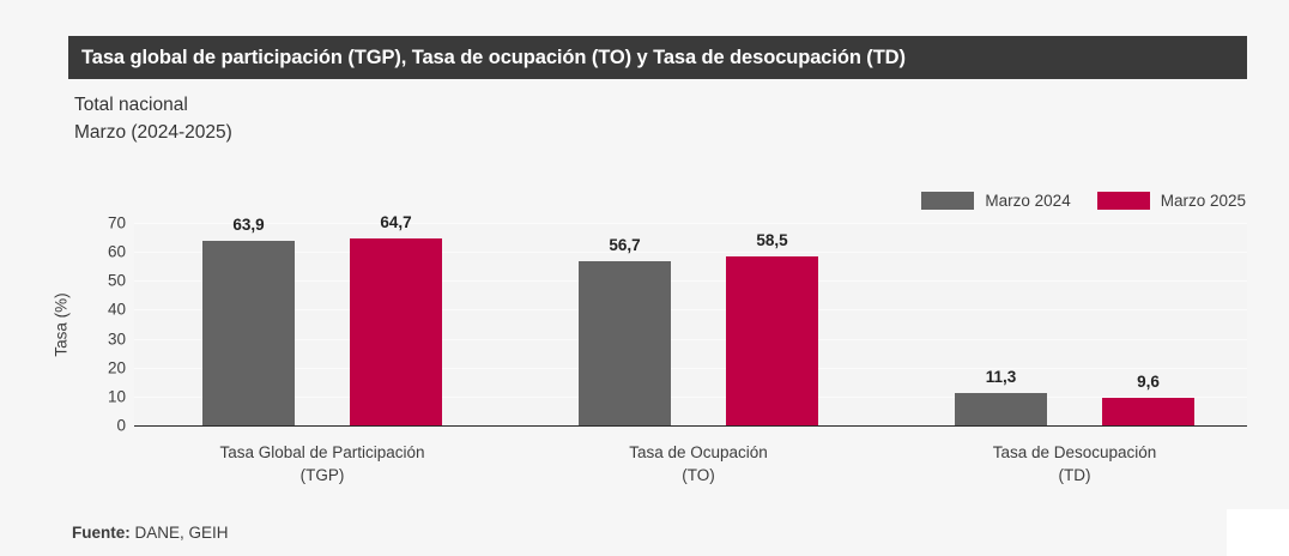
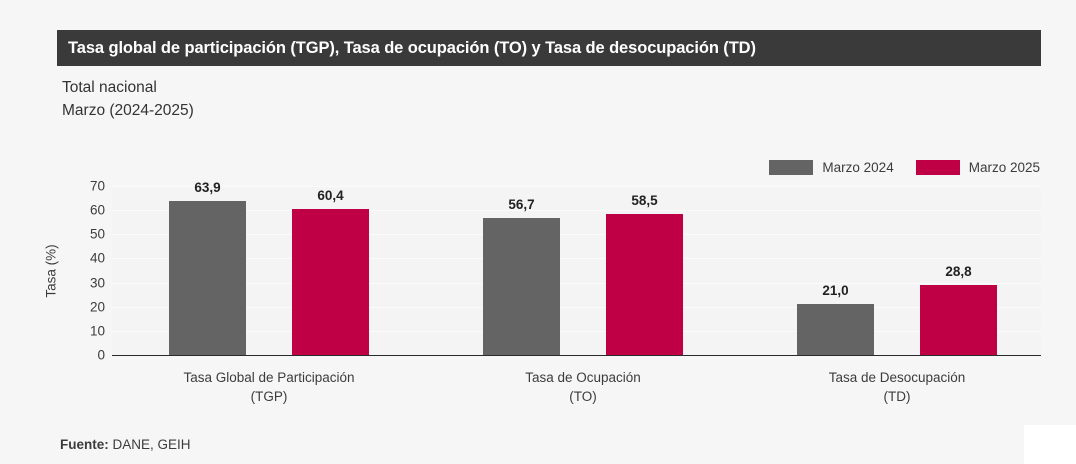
Marzo 2025/Tasa Global de Participación (TGP): 64,7 -> 60,4
Marzo 2024/Tasa de Desocupación (TD): 11,3 -> 21,0
Marzo 2025/Tasa de Desocupación (TD): 9,6 -> 28,8
